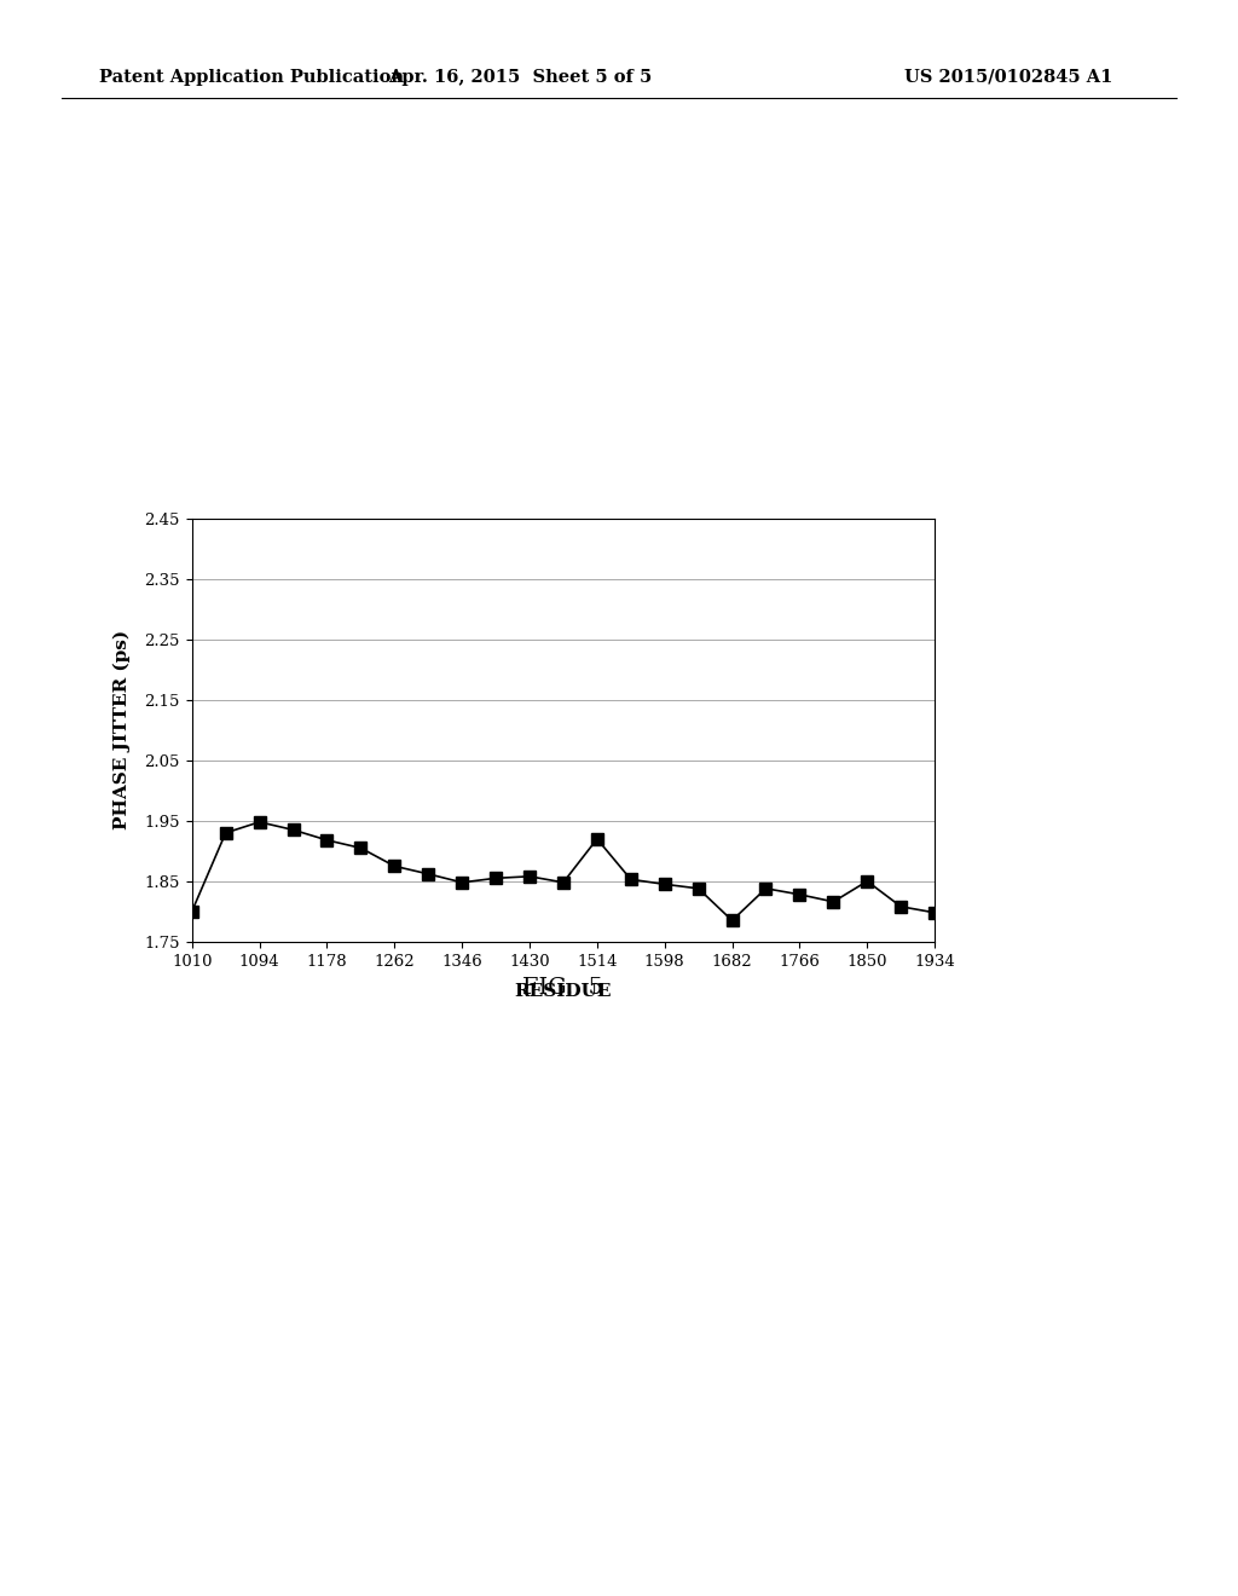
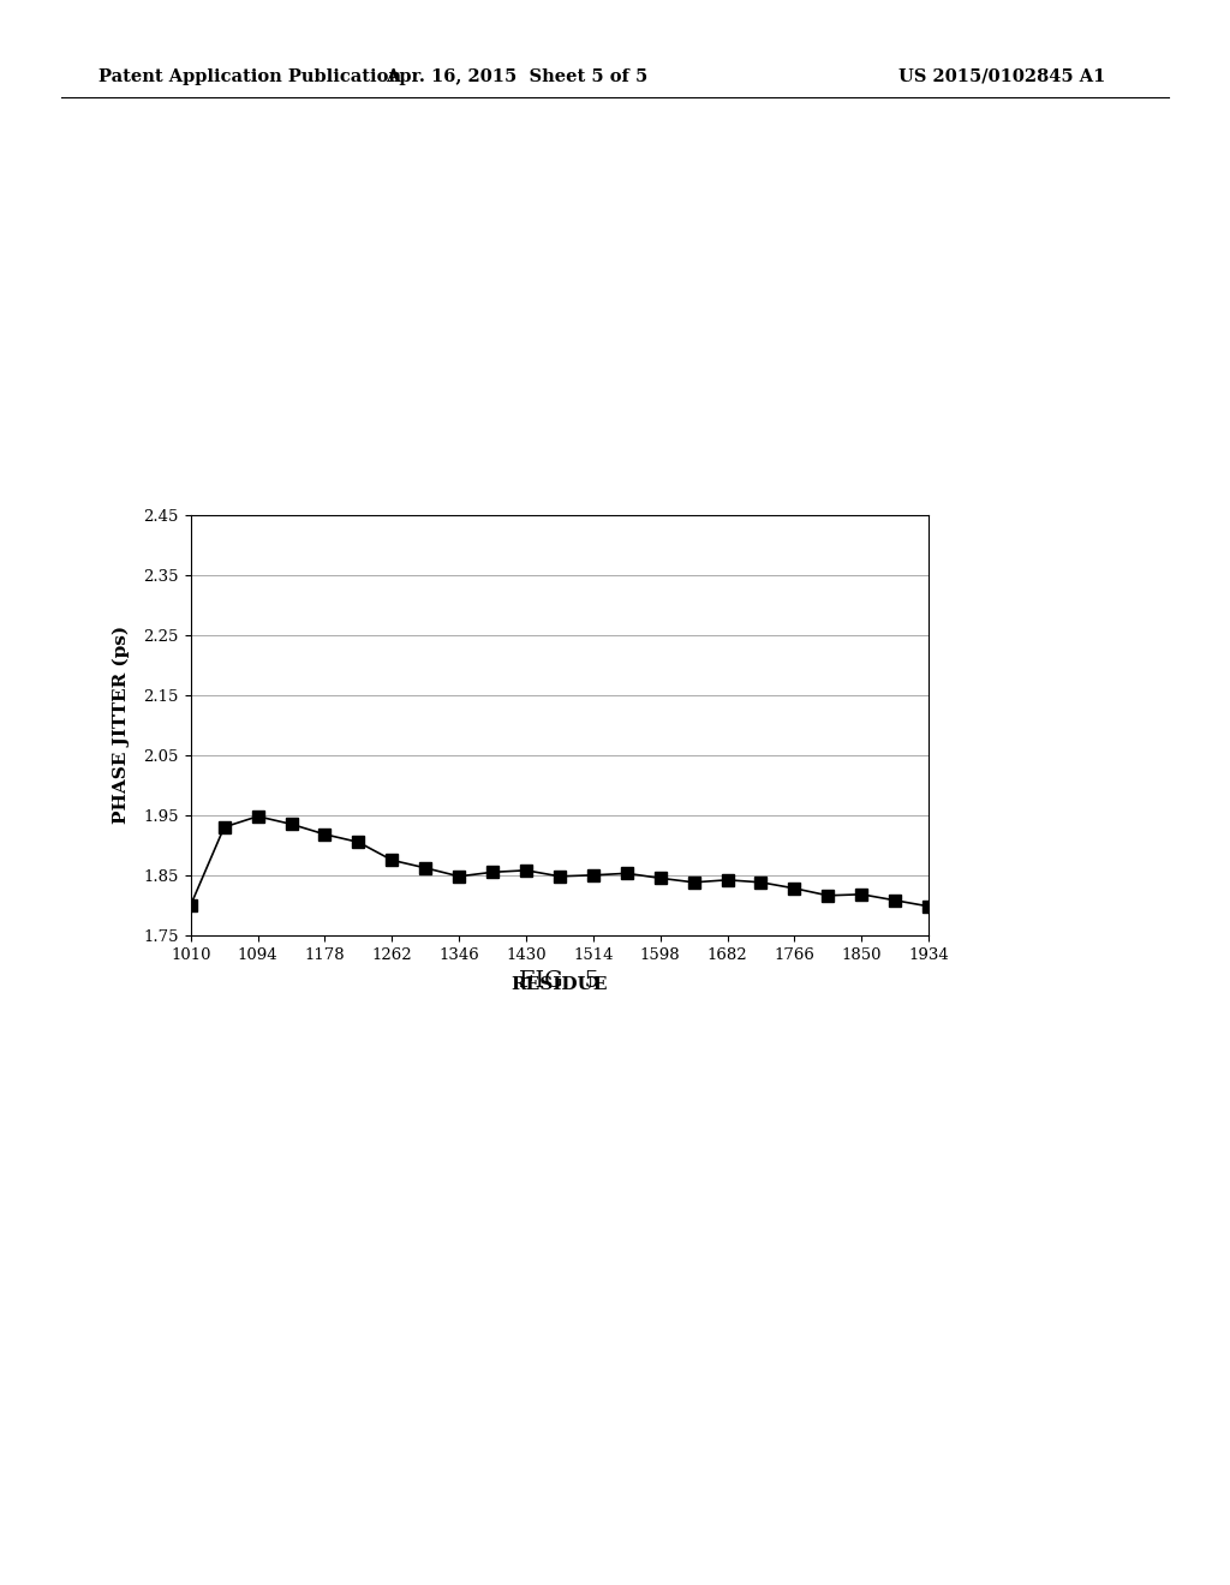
1514: 1.920 -> 1.850
1682: 1.785 -> 1.842
1850: 1.850 -> 1.818
